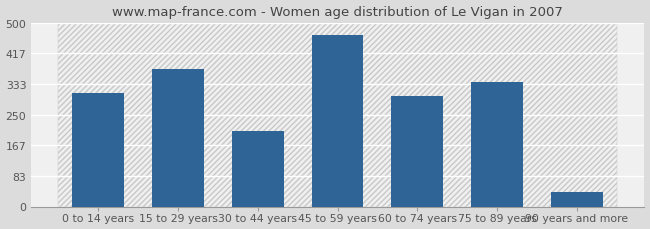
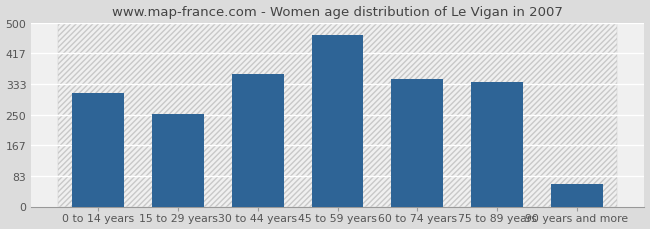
15 to 29 years: 375 -> 252
30 to 44 years: 205 -> 362
60 to 74 years: 300 -> 348
90 years and more: 40 -> 60
